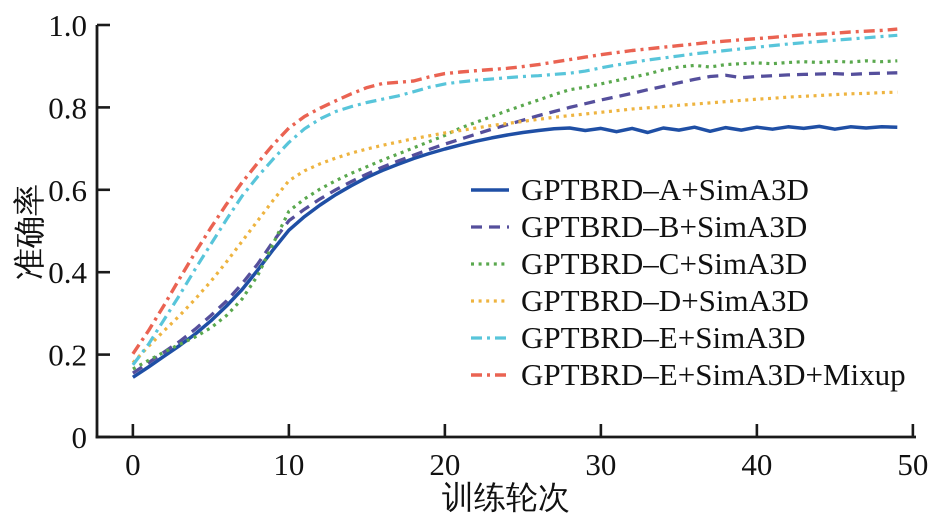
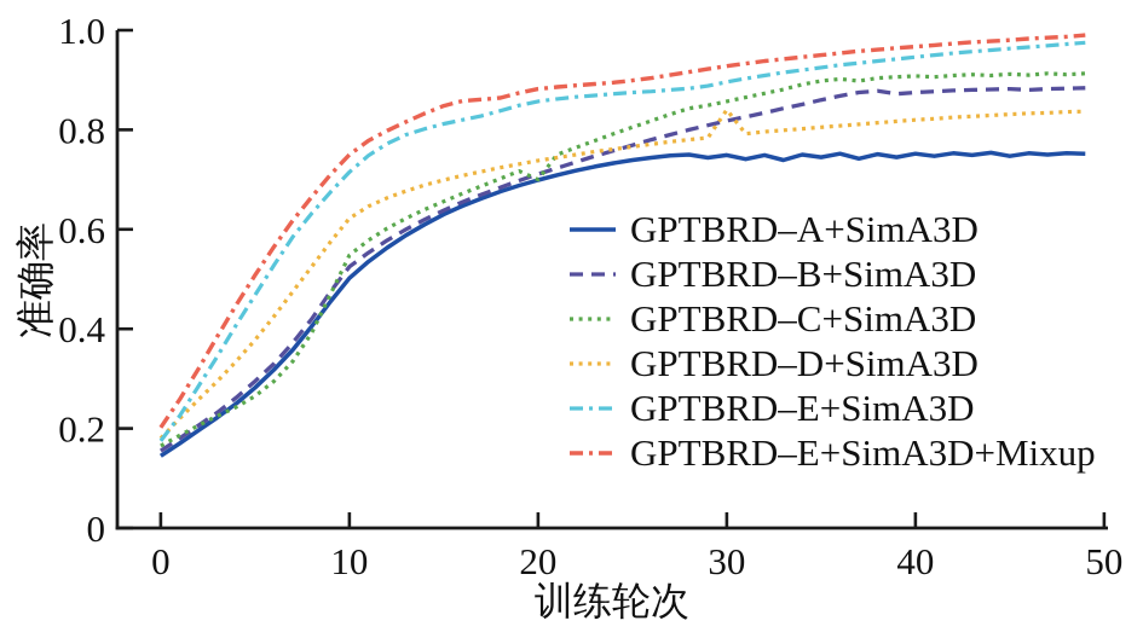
GPTBRD–C+SimA3D/20: 0.73 -> 0.70
GPTBRD–D+SimA3D/30: 0.79 -> 0.84
